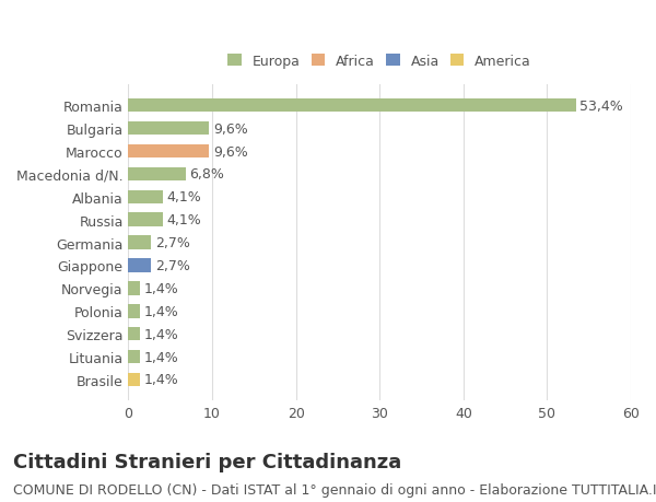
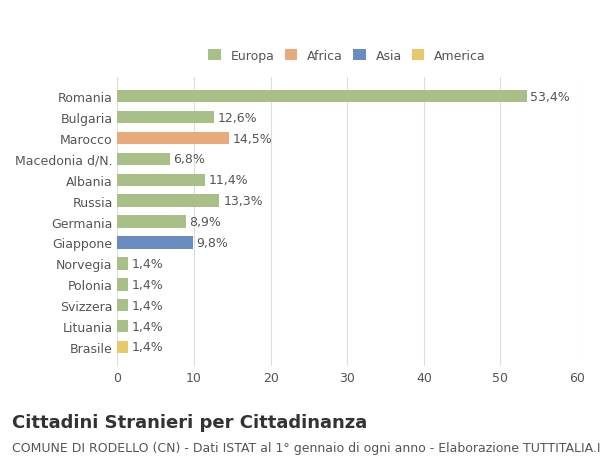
Bulgaria: 9,6% -> 12,6%
Marocco: 9,6% -> 14,5%
Albania: 4,1% -> 11,4%
Russia: 4,1% -> 13,3%
Germania: 2,7% -> 8,9%
Giappone: 2,7% -> 9,8%
